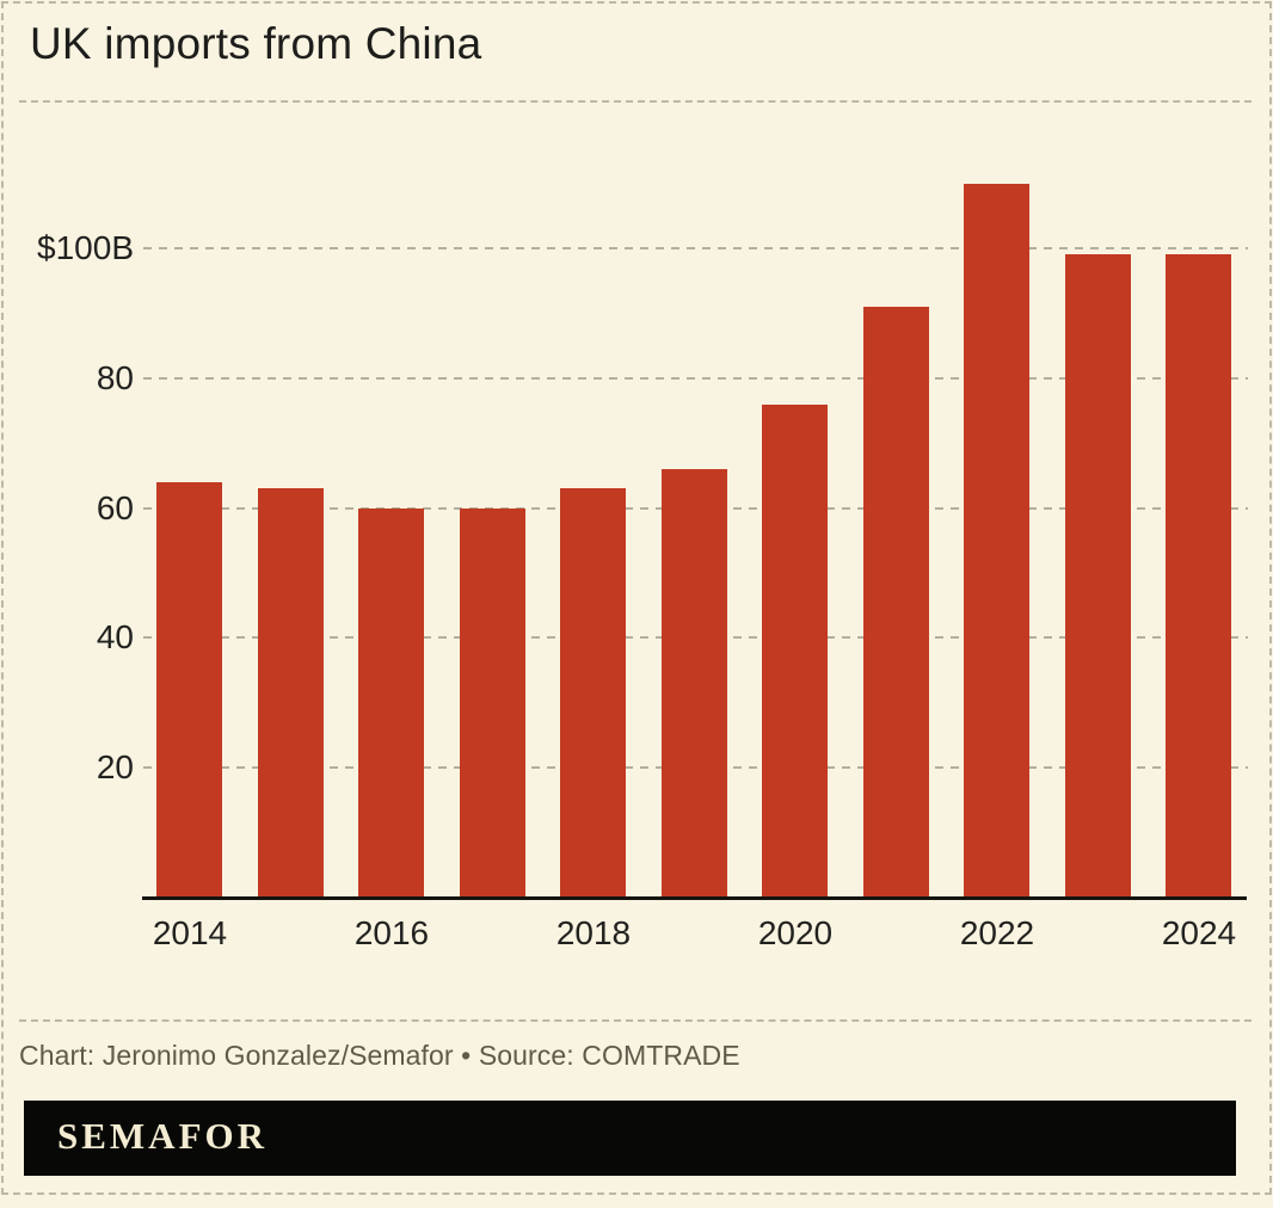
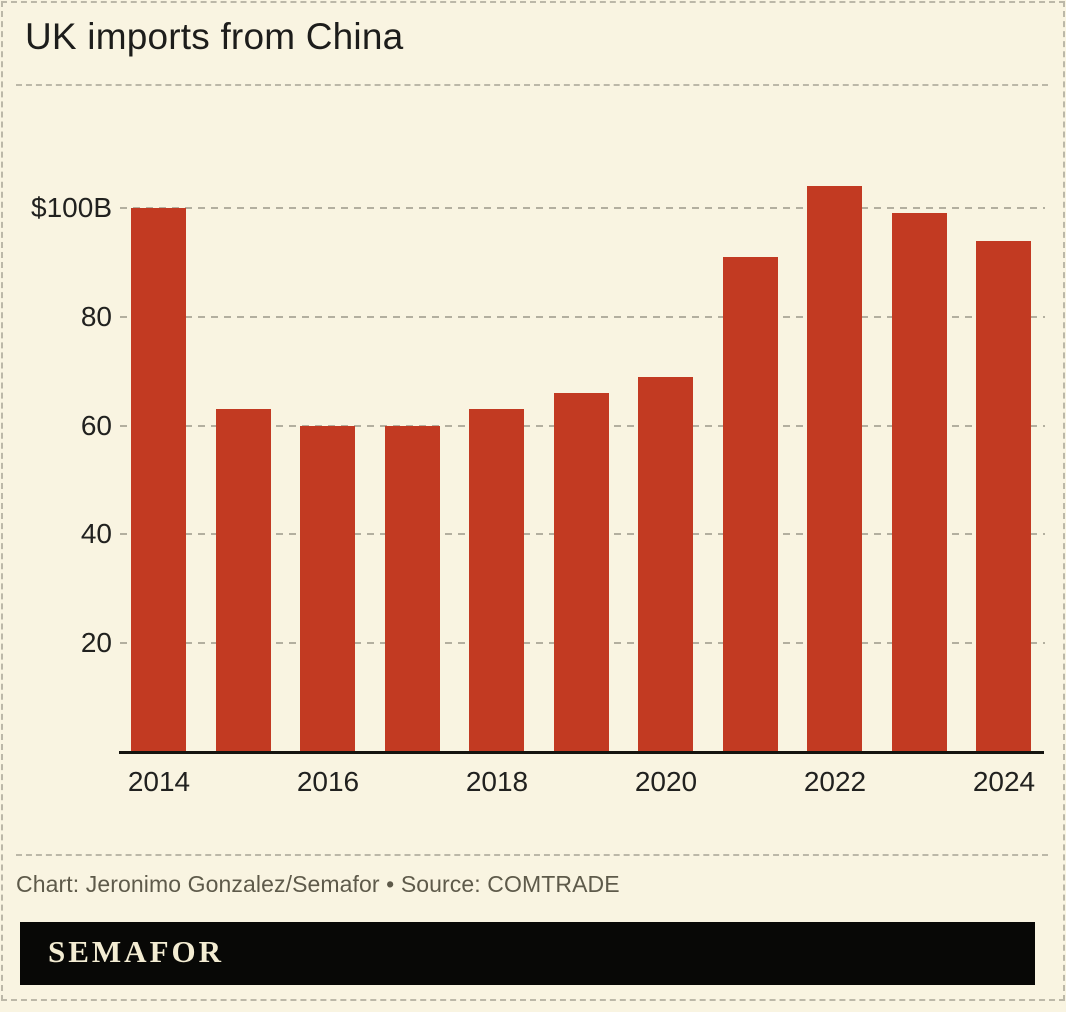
2014: $64B -> $100B
2020: $76B -> $69B
2022: $110B -> $104B
2024: $99B -> $94B
